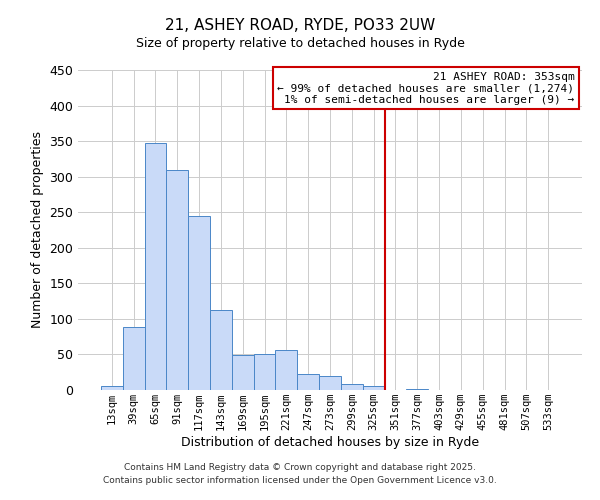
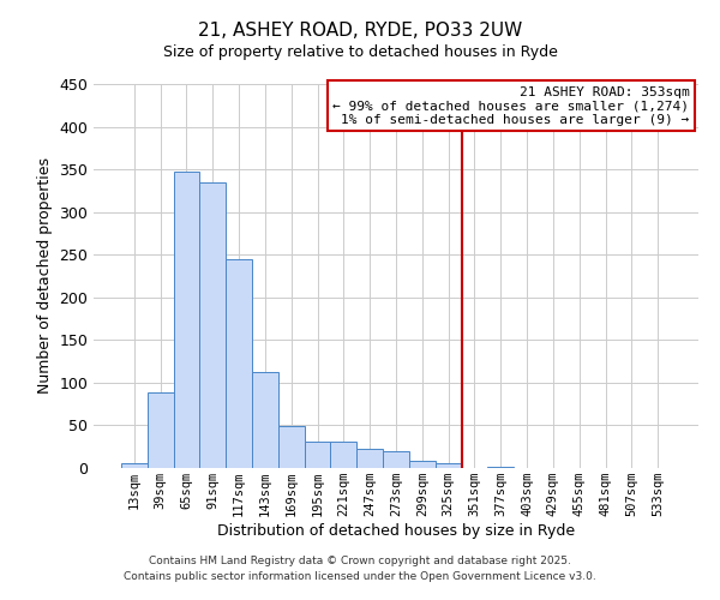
91sqm: 310 -> 335
195sqm: 50 -> 31
221sqm: 56 -> 31
